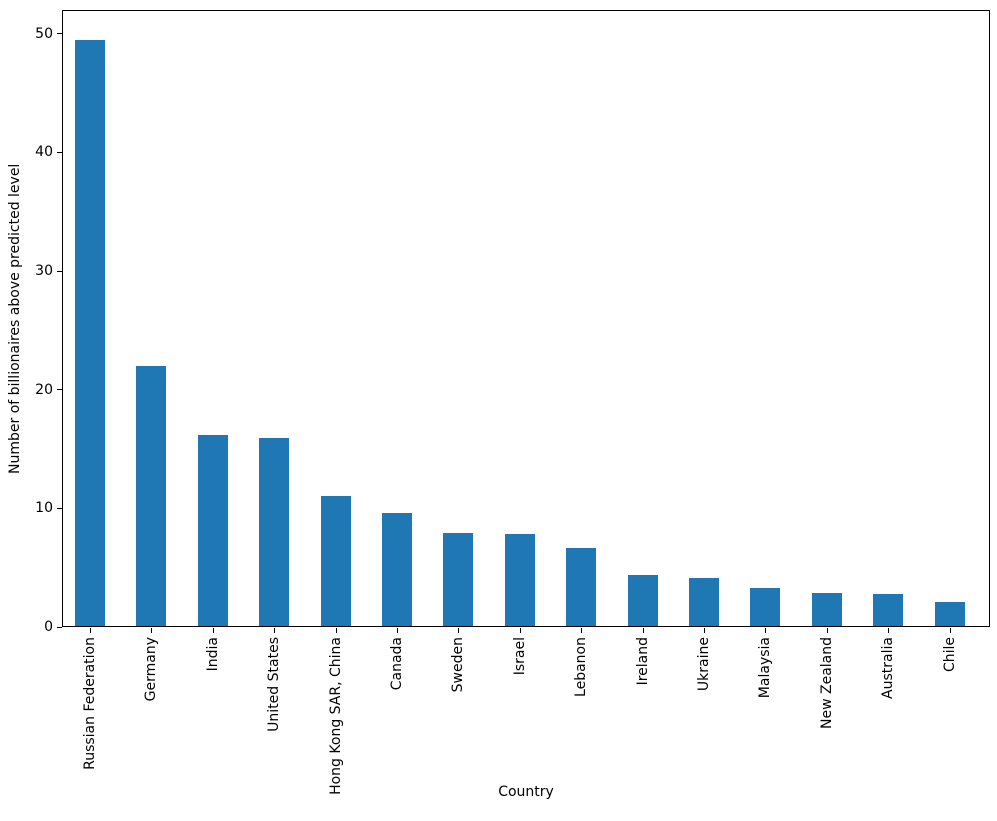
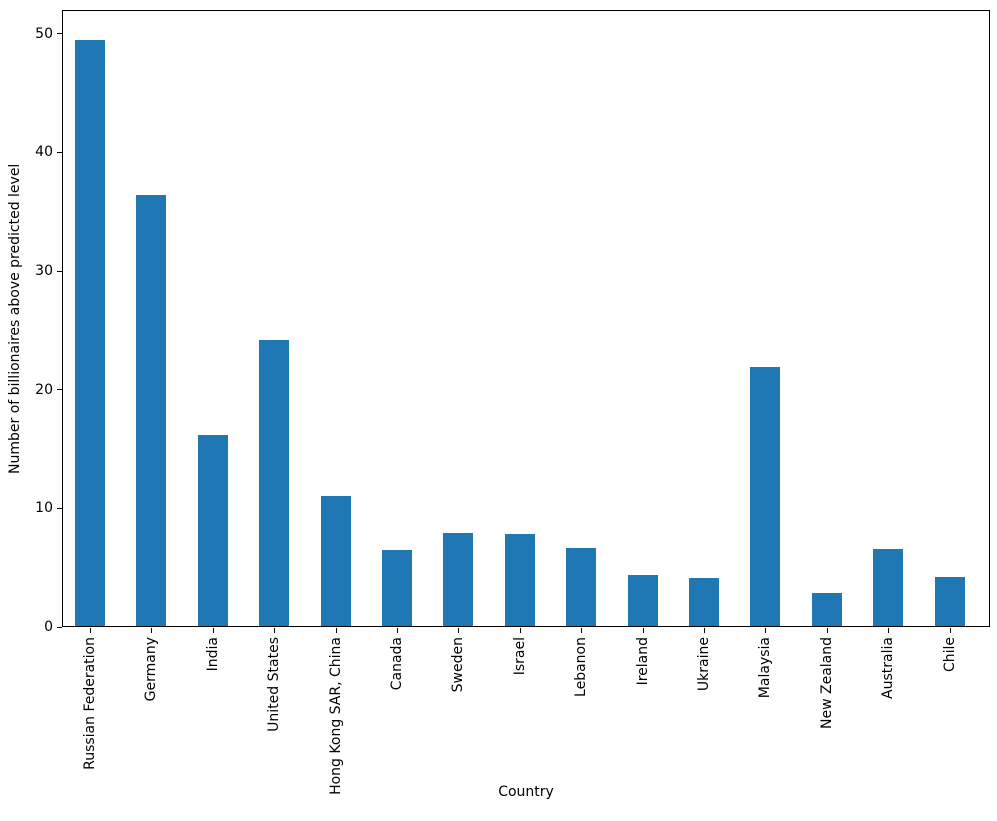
Germany: 22.0 -> 36.4
United States: 15.9 -> 24.2
Canada: 9.6 -> 6.5
Malaysia: 3.3 -> 21.9
Australia: 2.8 -> 6.6
Chile: 2.1 -> 4.2
